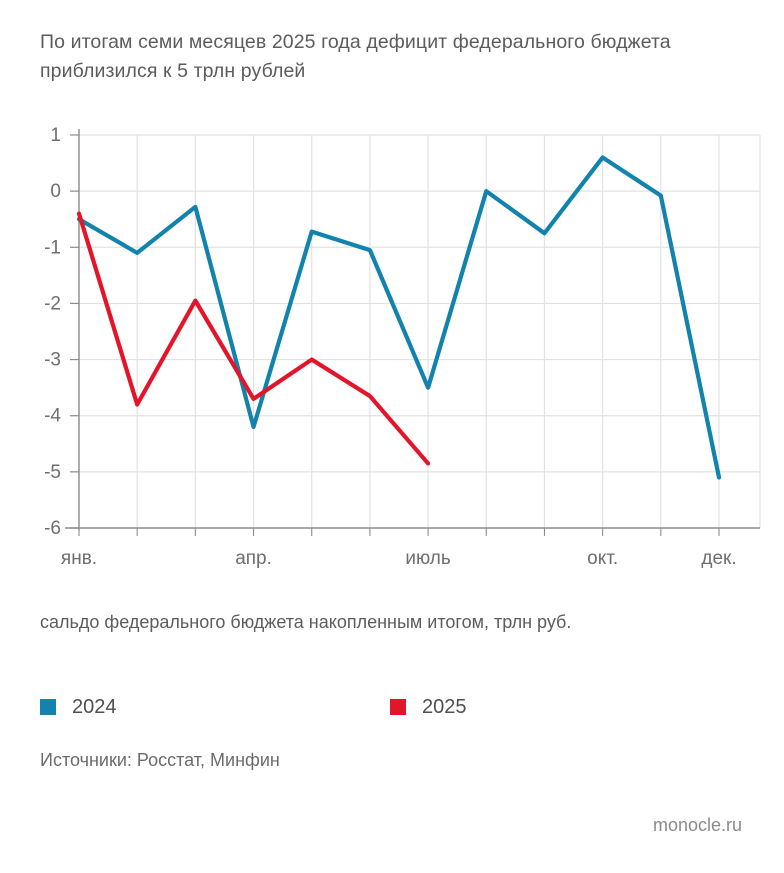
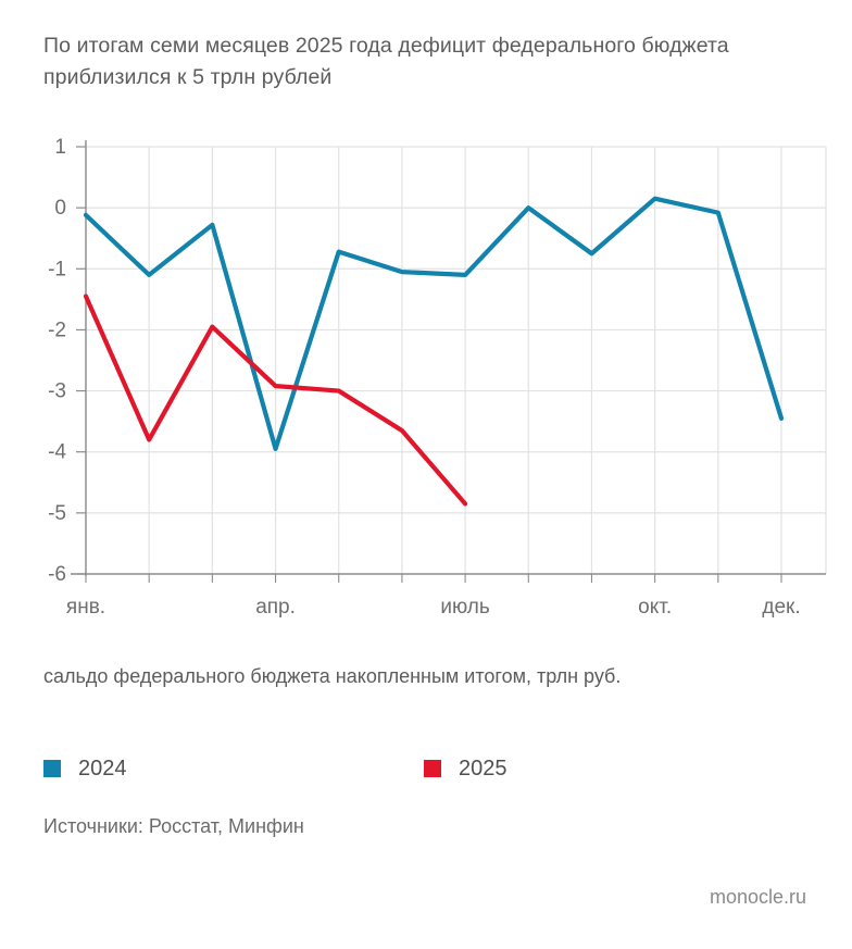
2024/янв.: -0.5 -> -0.1
2025/янв.: -0.4 -> -1.4
2024/апр.: -4.2 -> -4.0
2025/апр.: -3.7 -> -2.9
2024/июль: -3.5 -> -1.1
2024/окт.: 0.6 -> 0.1
2024/дек.: -5.1 -> -3.5
